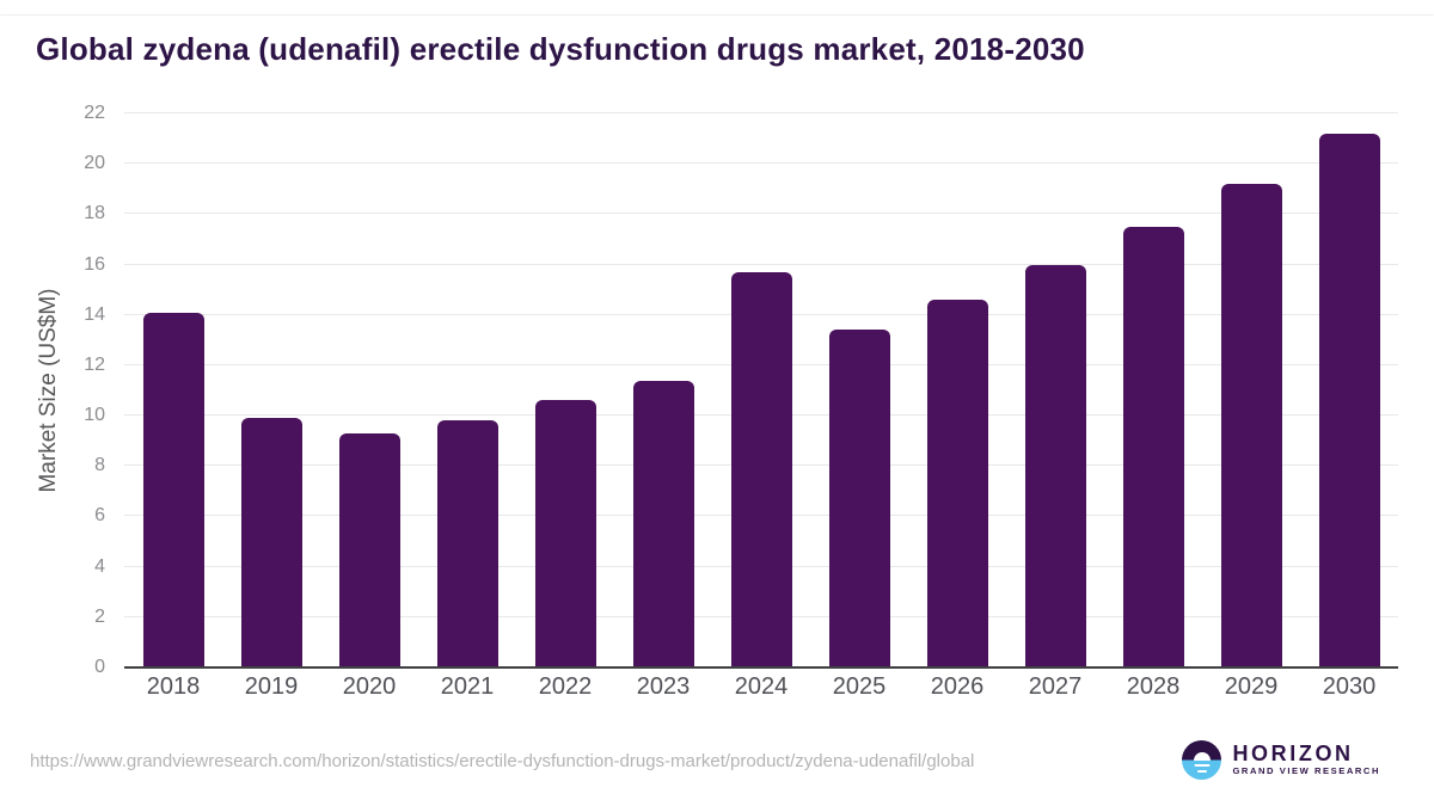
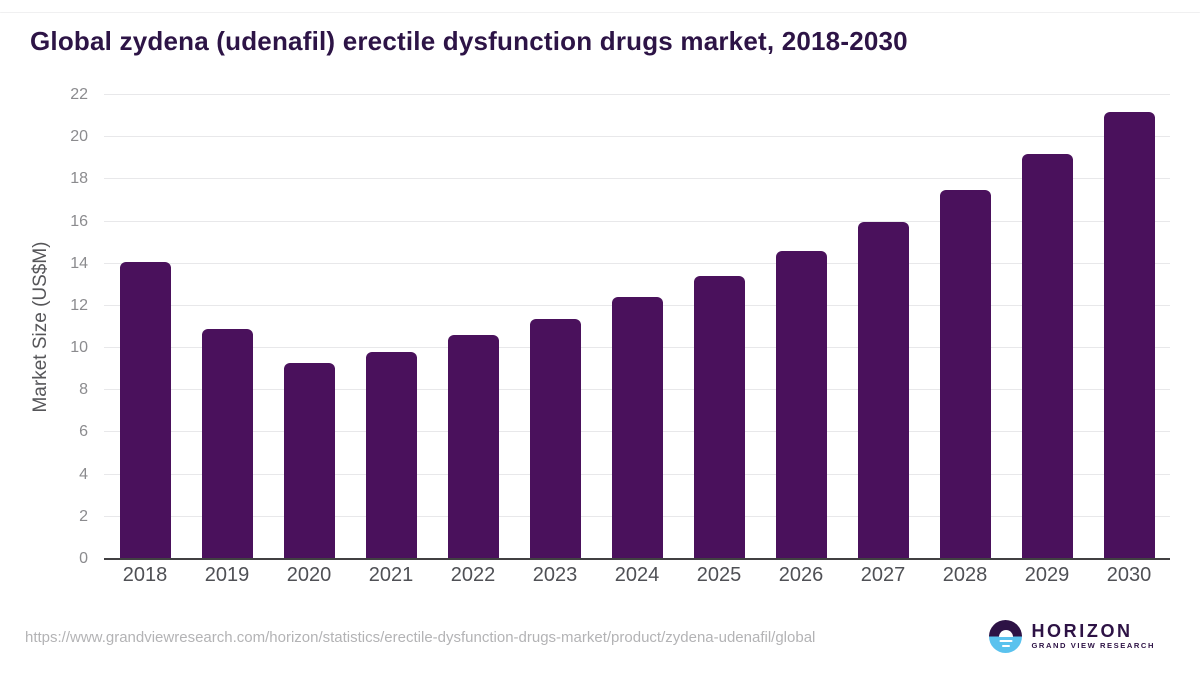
2019: 9.9 -> 10.9
2024: 15.7 -> 12.4
